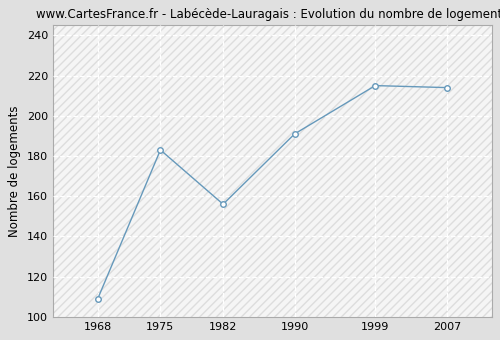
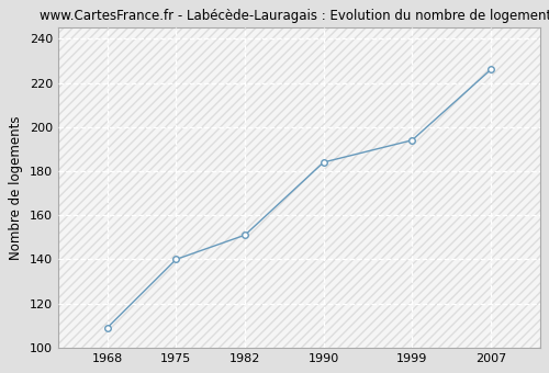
1975: 183 -> 140
1982: 156 -> 151
1990: 191 -> 184
1999: 215 -> 194
2007: 214 -> 226
